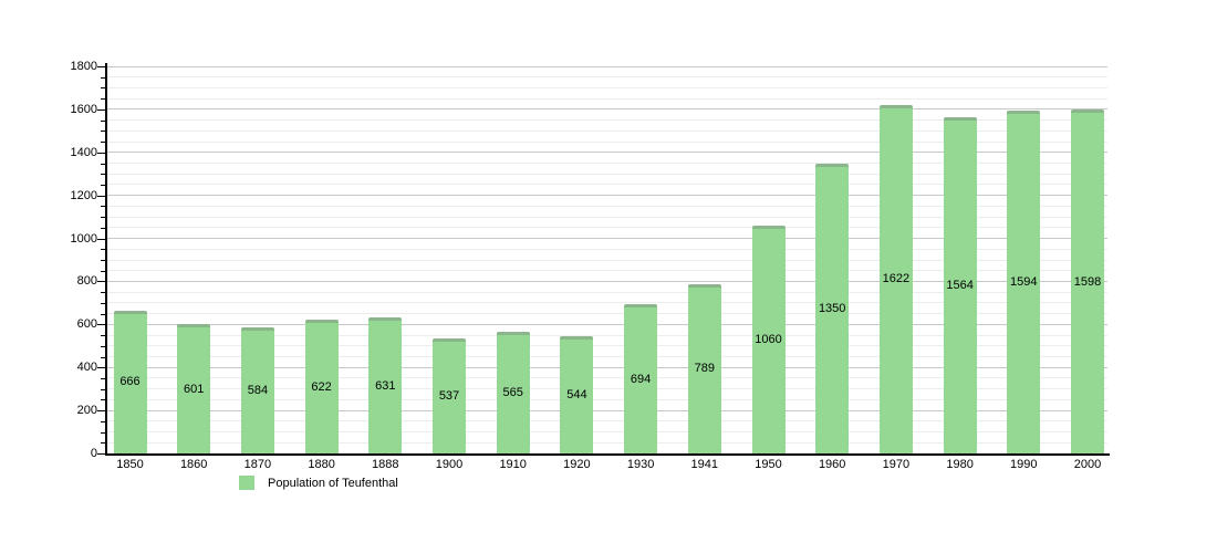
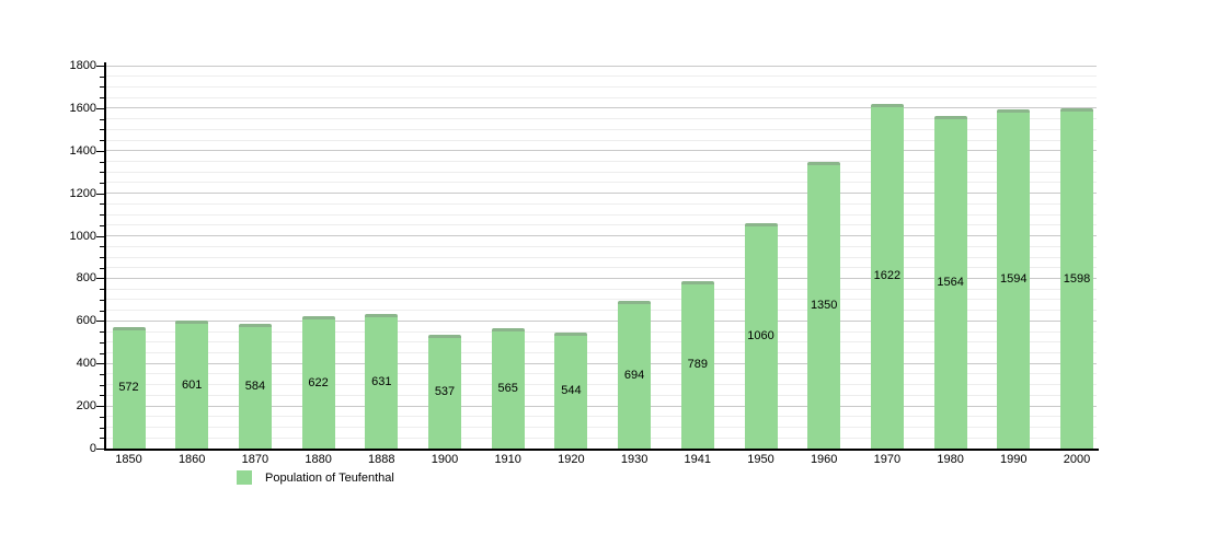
1850: 666 -> 572
